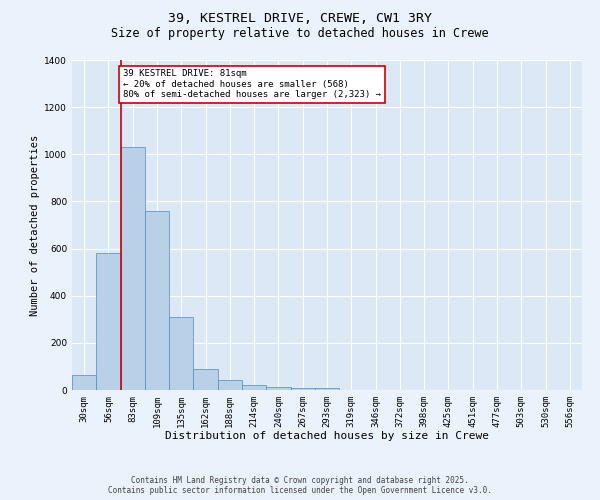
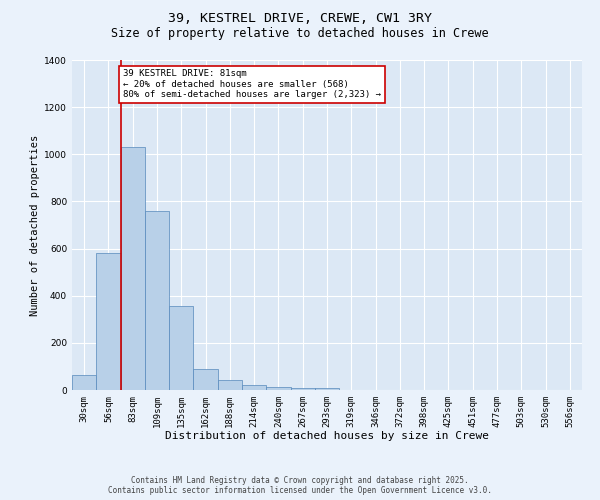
135sqm: 310 -> 355
